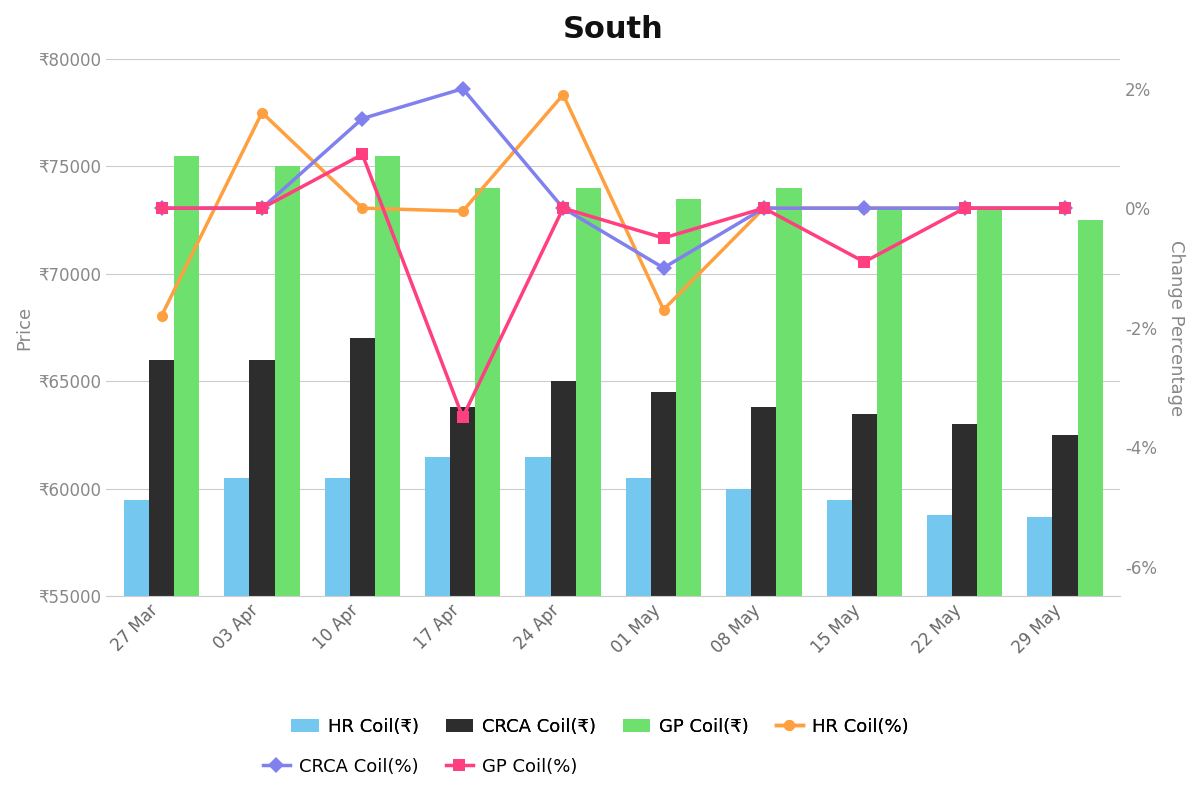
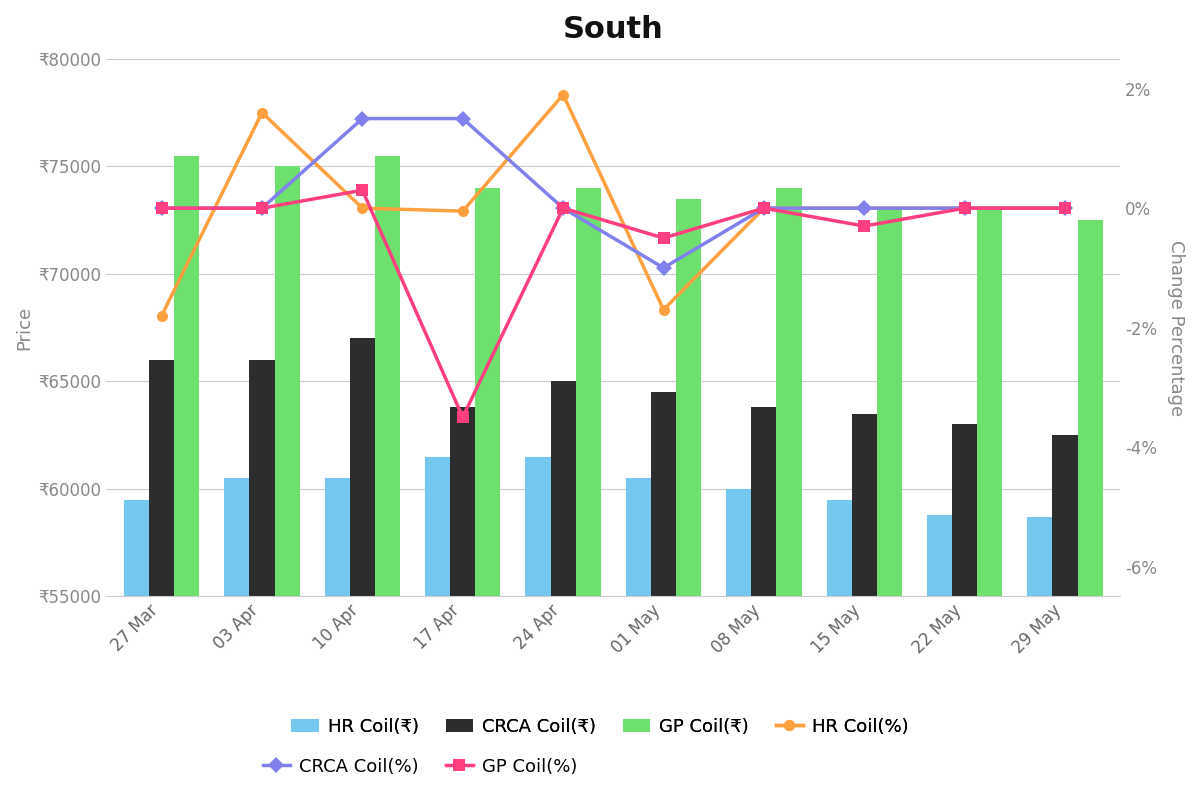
GP Coil(%)/10 Apr: 0.9% -> 0.3%
CRCA Coil(%)/17 Apr: 2.0% -> 1.5%
GP Coil(%)/15 May: -0.9% -> -0.3%
